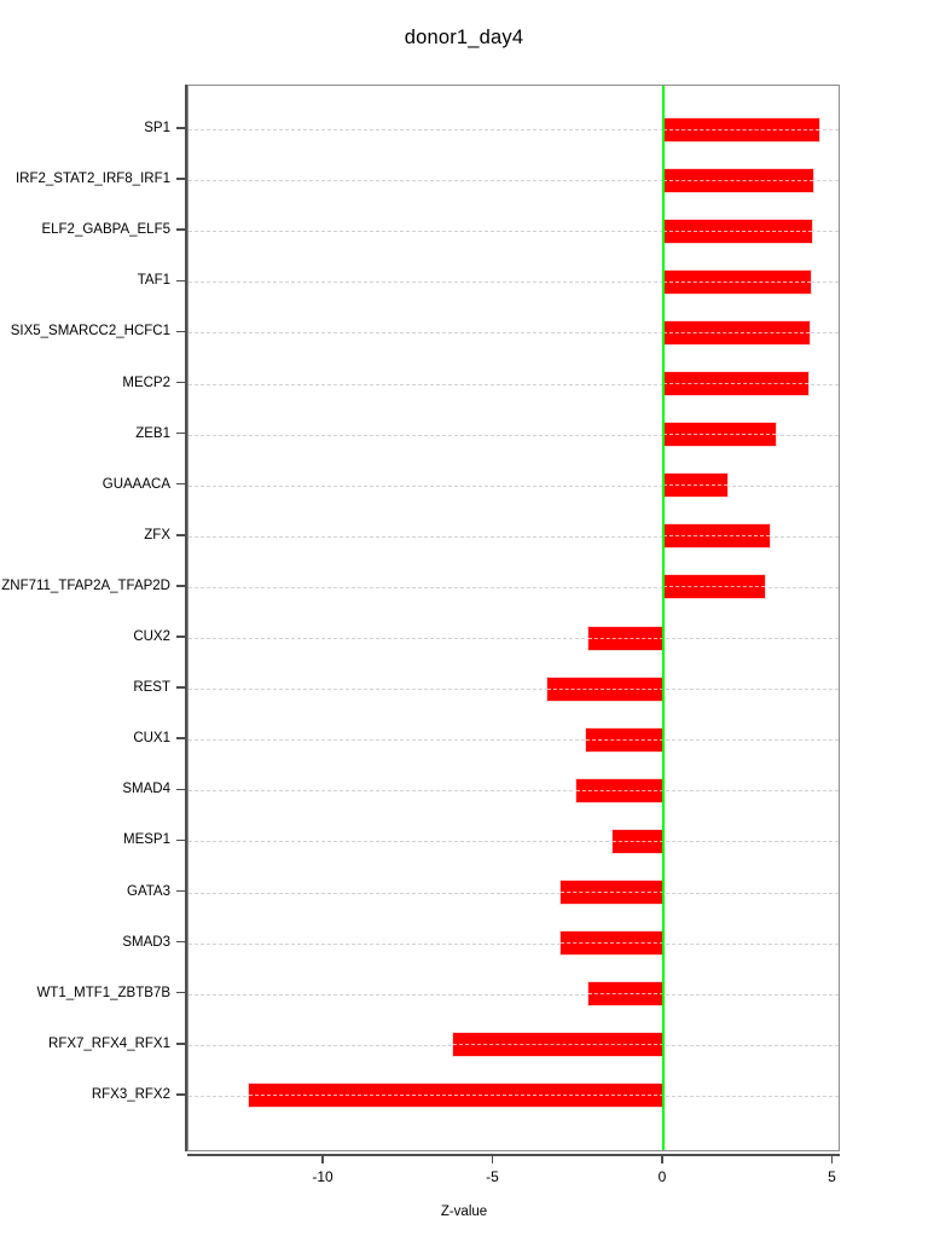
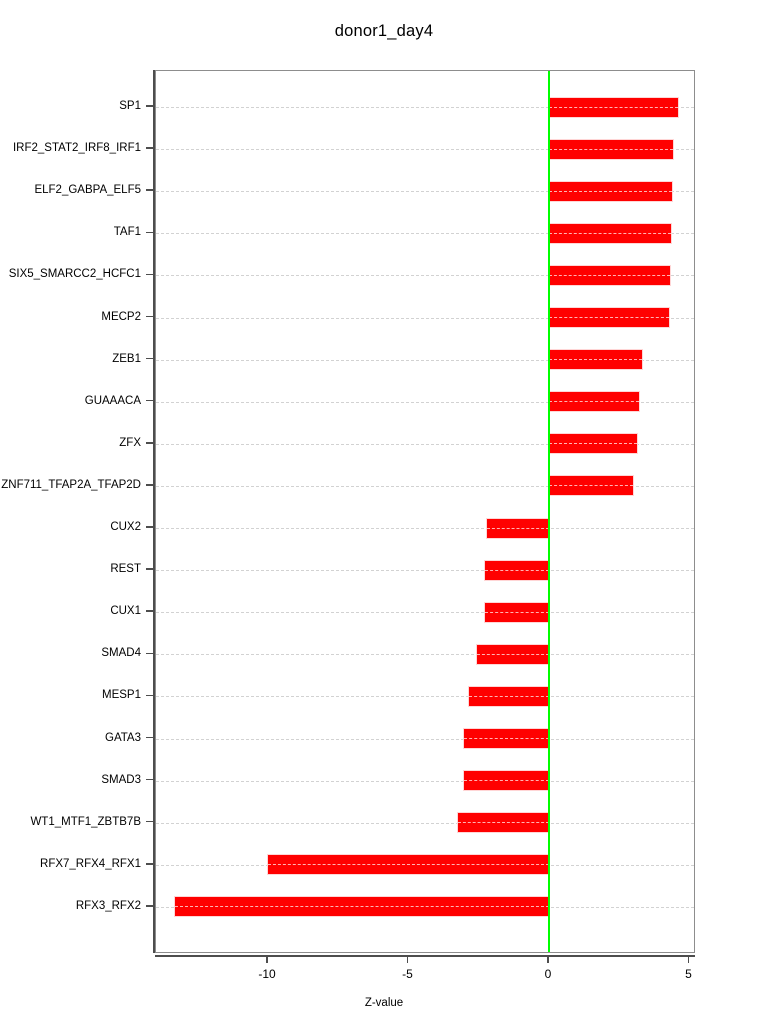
GUAAACA: 1.9 -> 3.2
REST: -3.4 -> -2.3
MESP1: -1.5 -> -2.9
WT1_MTF1_ZBTB7B: -2.2 -> -3.2
RFX7_RFX4_RFX1: -6.2 -> -10.0
RFX3_RFX2: -12.2 -> -13.3
